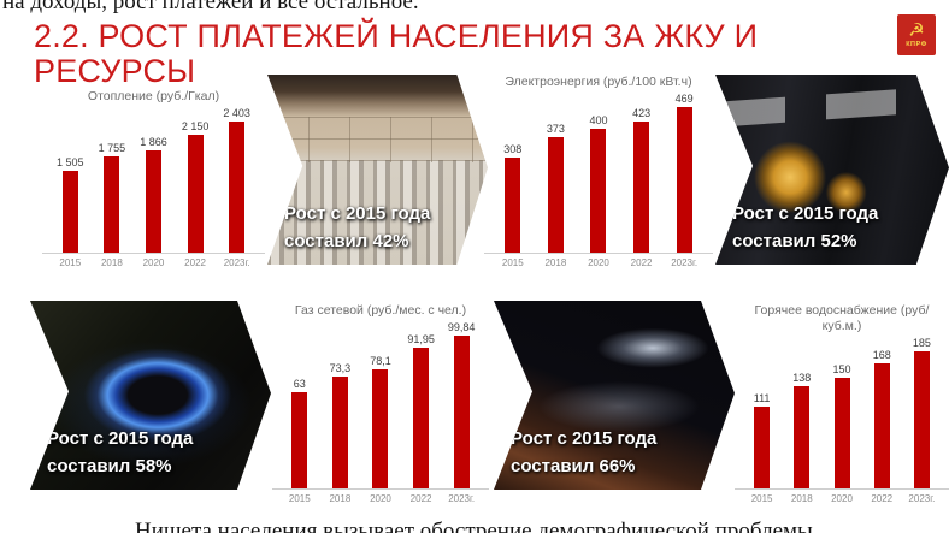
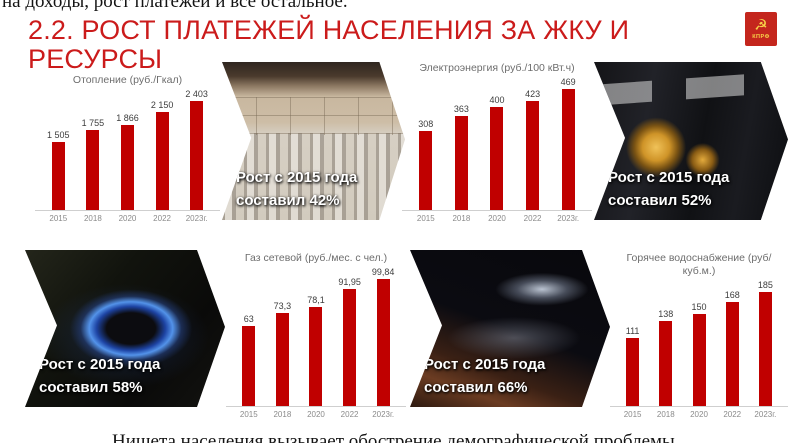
Электроэнергия (руб./100 кВт.ч)/2018: 373 -> 363
